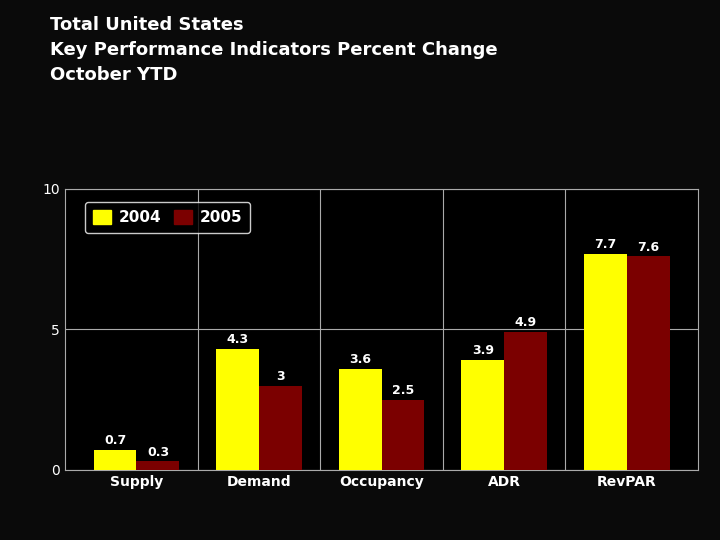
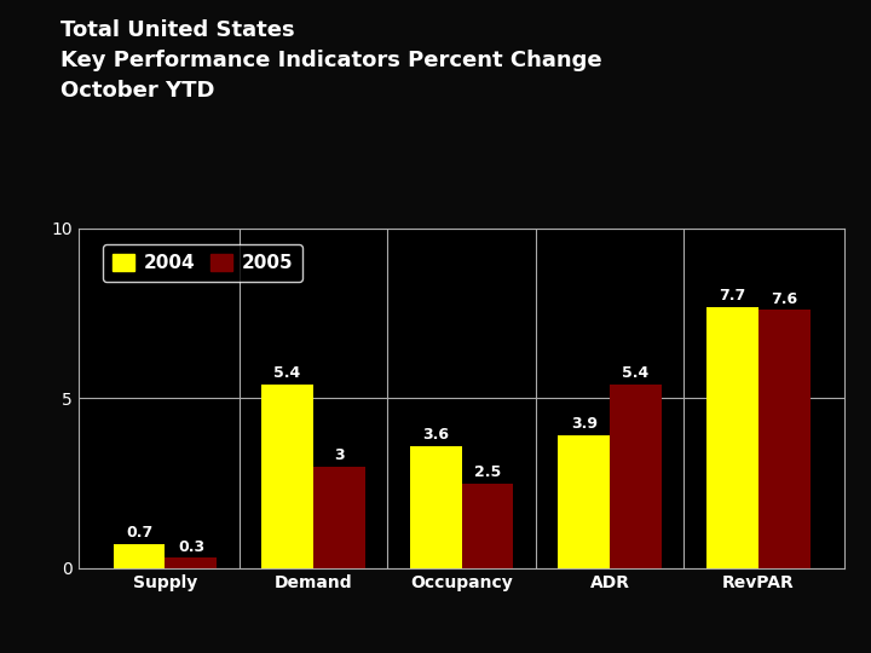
2004/Demand: 4.3 -> 5.4
2005/ADR: 4.9 -> 5.4
